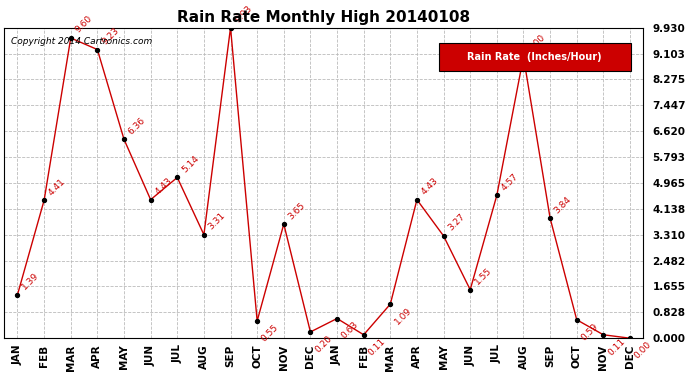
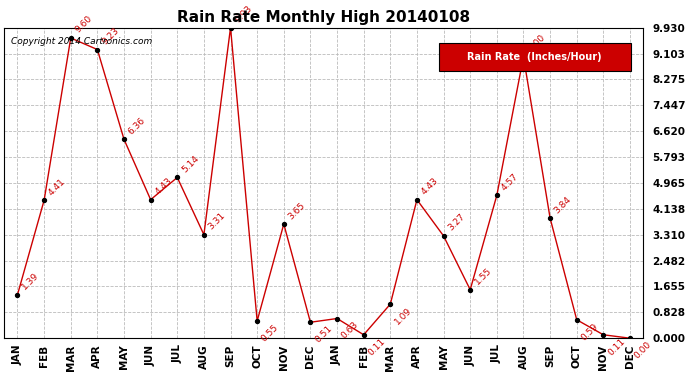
DEC: 0.20 -> 0.51
